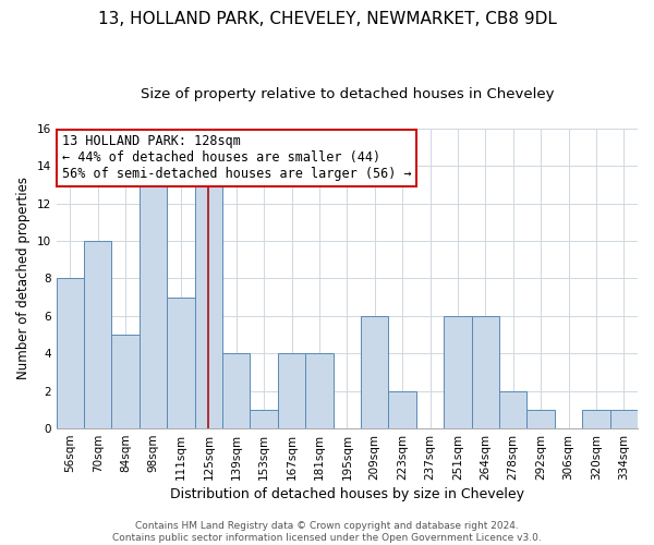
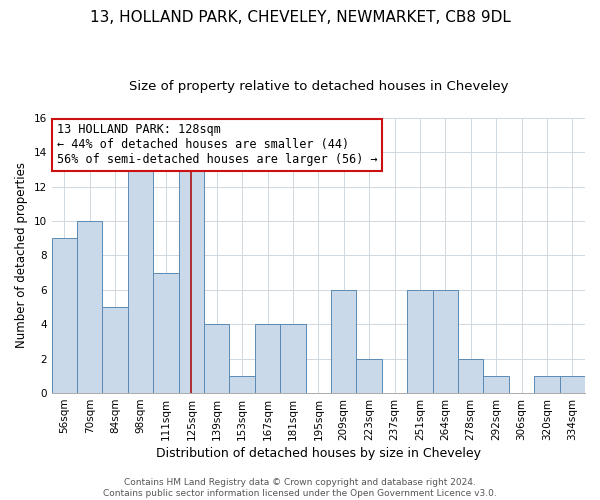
56sqm: 8 -> 9
